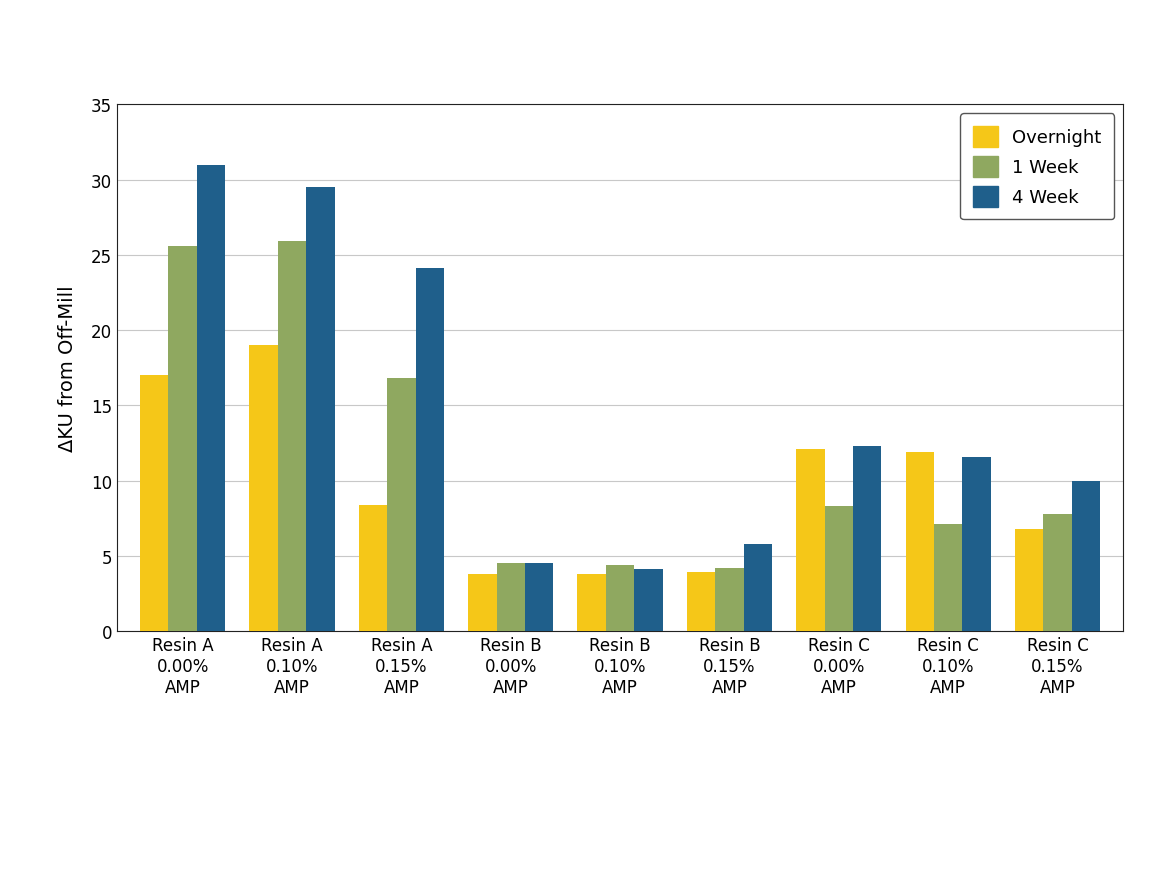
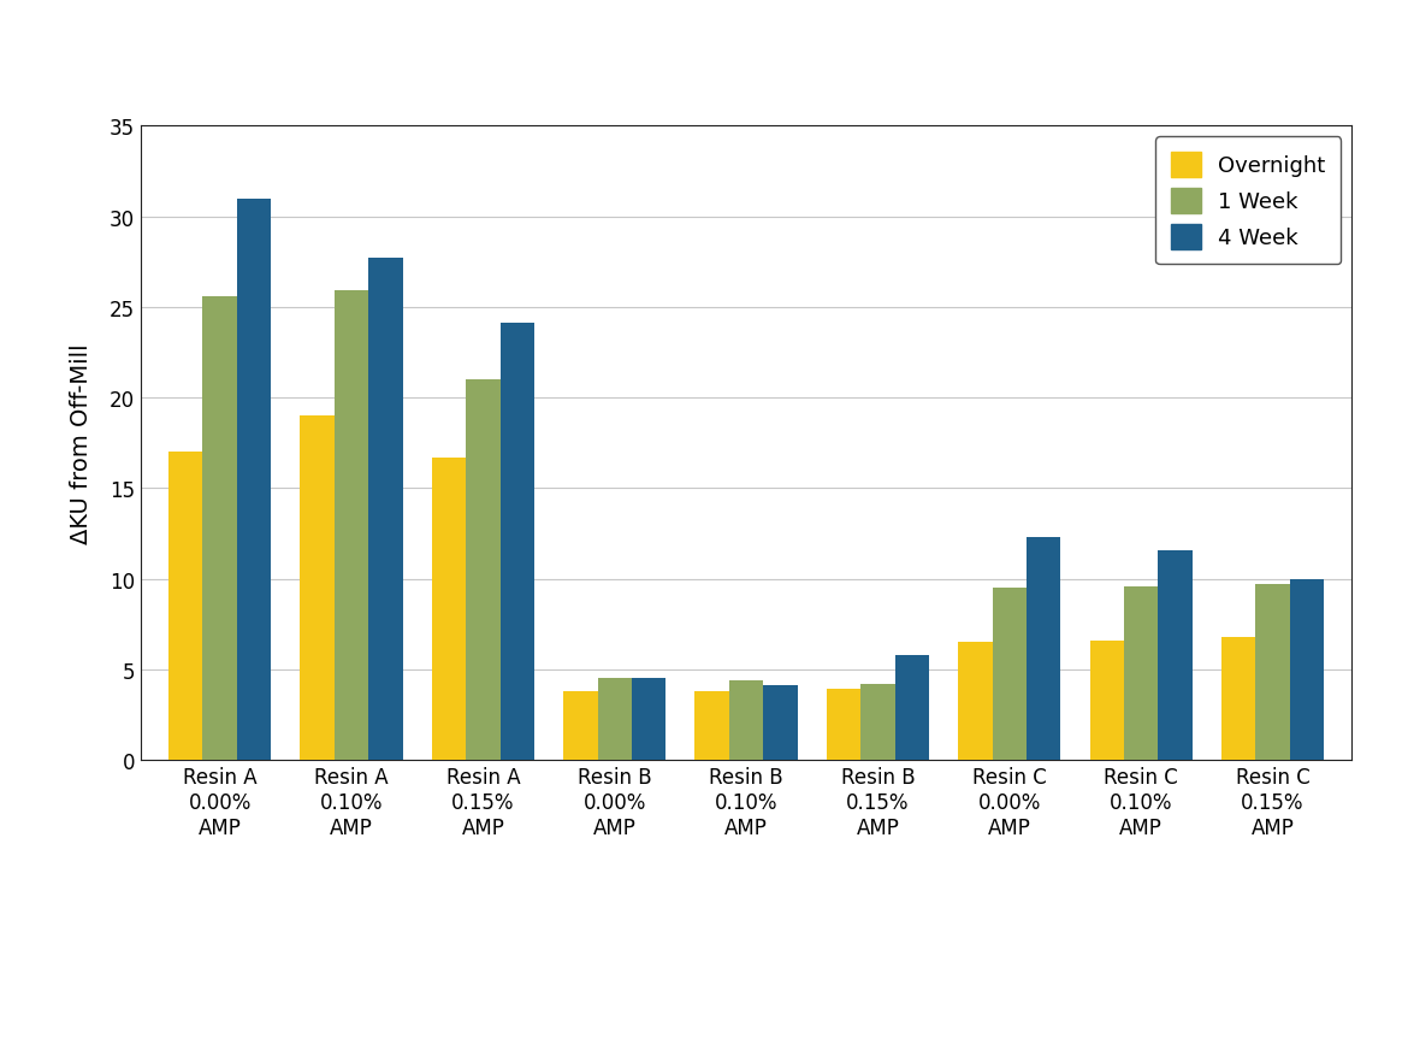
4 Week/Resin A 0.10% AMP: 29.5 -> 27.7
Overnight/Resin A 0.15% AMP: 8.4 -> 16.7
1 Week/Resin A 0.15% AMP: 16.8 -> 21.0
Overnight/Resin C 0.00% AMP: 12.1 -> 6.5
1 Week/Resin C 0.00% AMP: 8.3 -> 9.5
Overnight/Resin C 0.10% AMP: 11.9 -> 6.6
1 Week/Resin C 0.10% AMP: 7.1 -> 9.6
1 Week/Resin C 0.15% AMP: 7.8 -> 9.7
